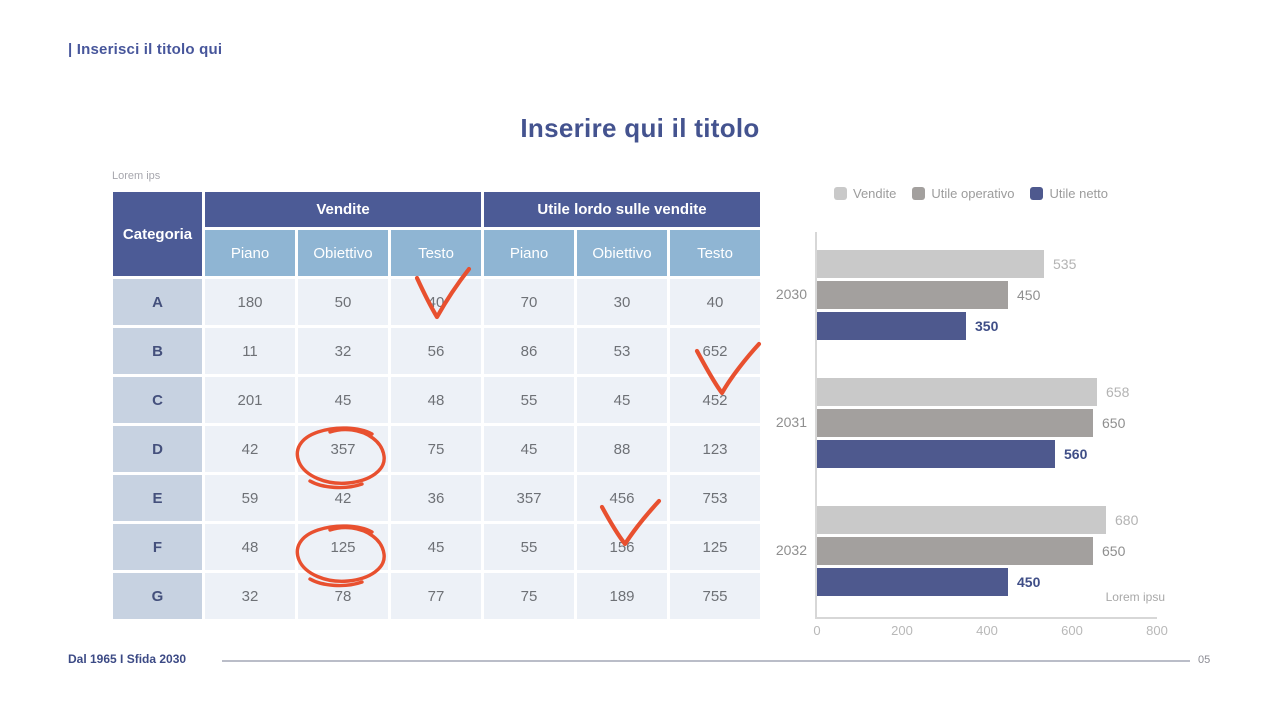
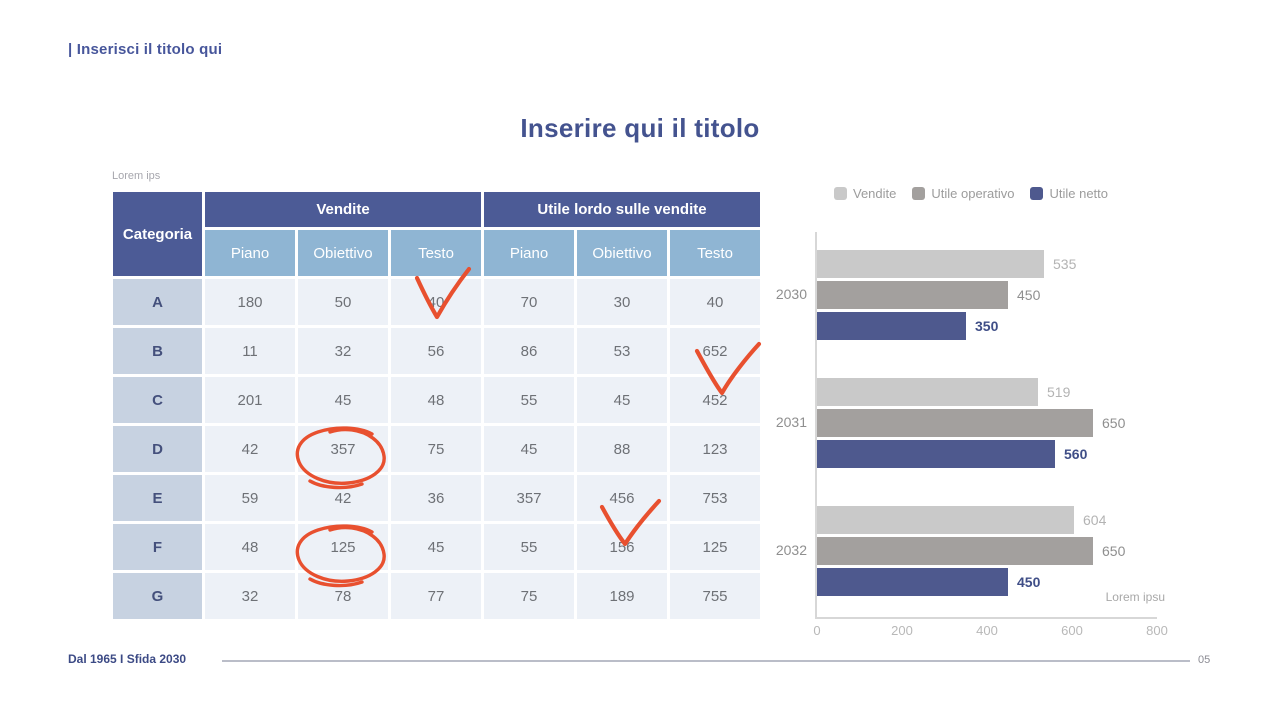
Vendite/2031: 658 -> 519
Vendite/2032: 680 -> 604
